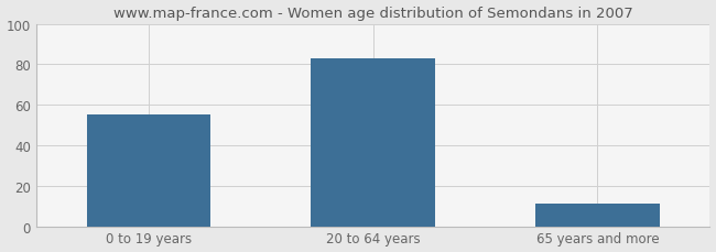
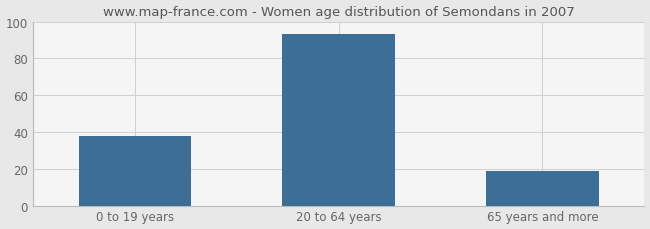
0 to 19 years: 55 -> 38
20 to 64 years: 83 -> 93
65 years and more: 11 -> 19
